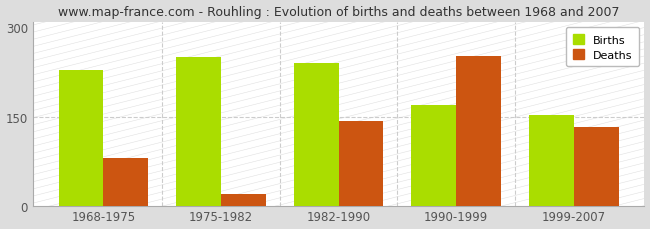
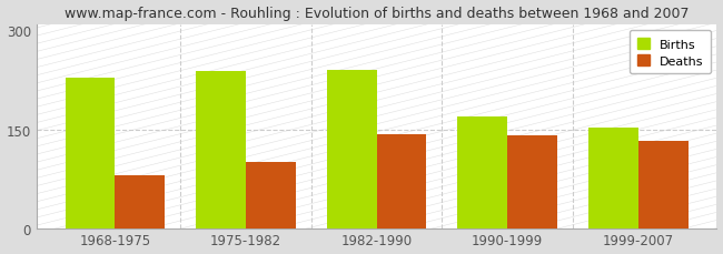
Births/1975-1982: 250 -> 238
Deaths/1975-1982: 20 -> 100
Deaths/1990-1999: 252 -> 140
